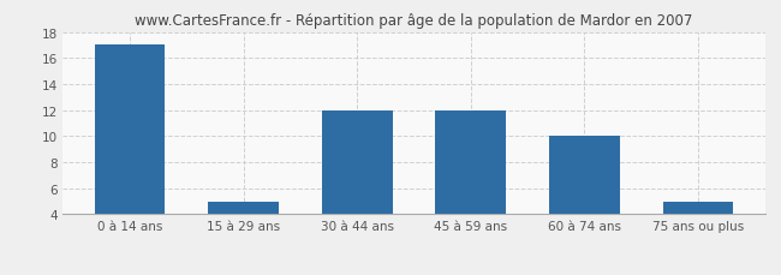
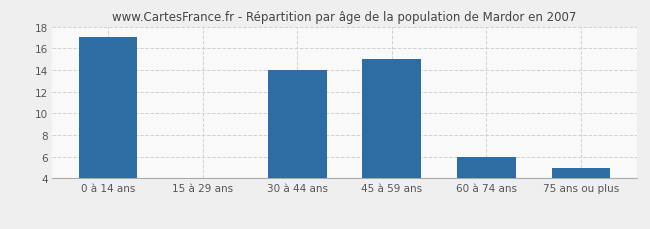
15 à 29 ans: 5 -> 4
30 à 44 ans: 12 -> 14
45 à 59 ans: 12 -> 15
60 à 74 ans: 10 -> 6
